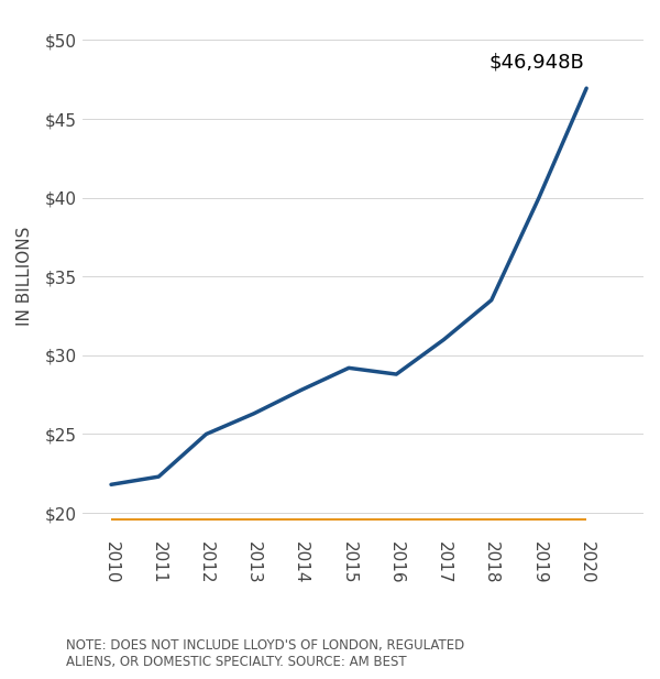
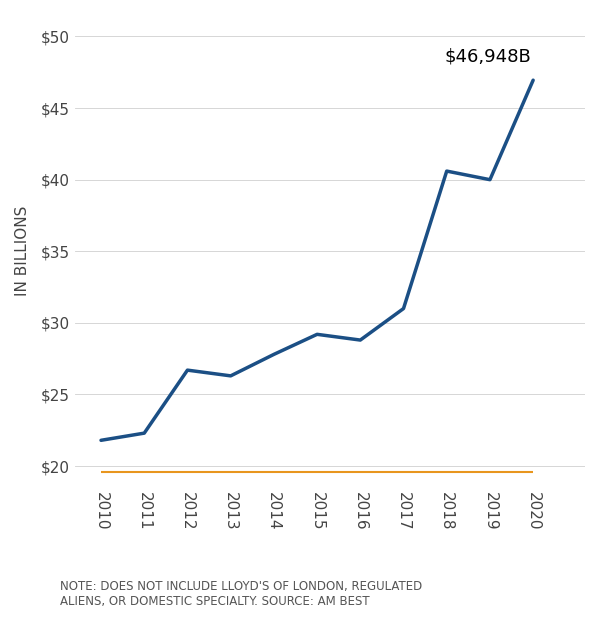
2012: $25.0 -> $26.7
2018: $33.5 -> $40.6
